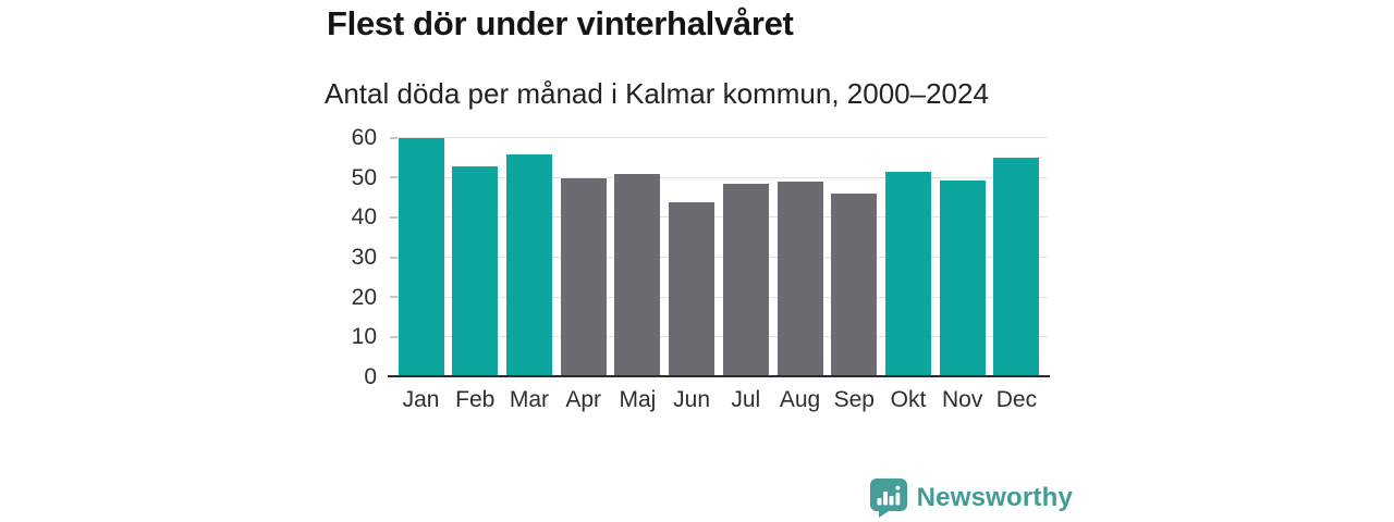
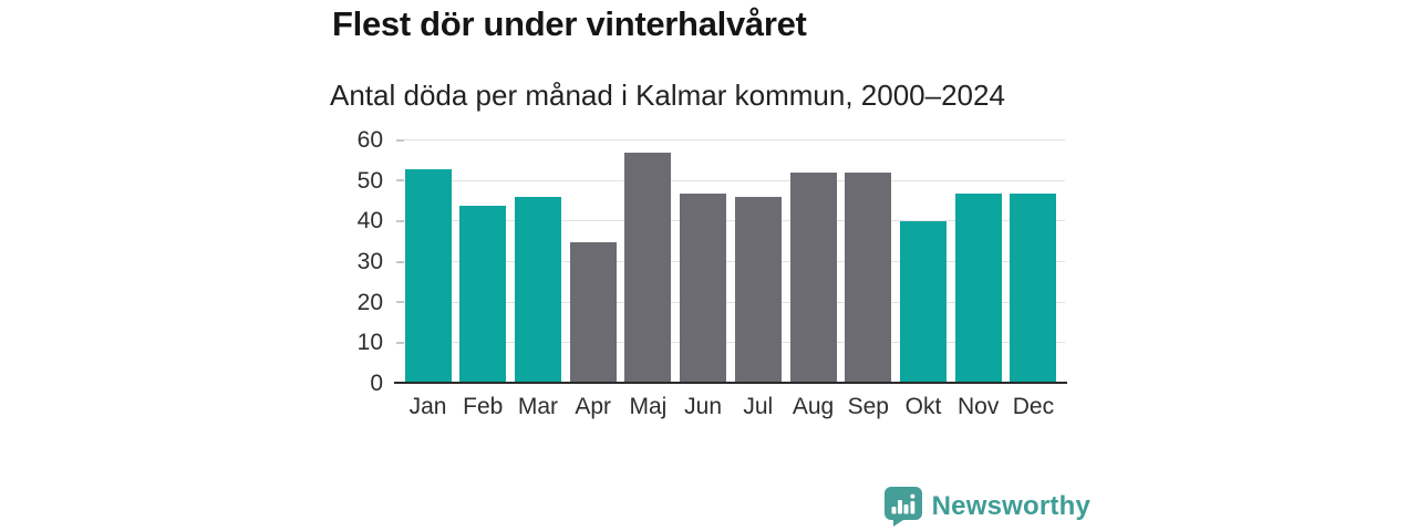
Jan: 60 -> 53
Feb: 53 -> 44
Mar: 56 -> 46
Apr: 50 -> 35
Maj: 51 -> 57
Jun: 44 -> 47
Jul: 48 -> 46
Aug: 49 -> 52
Sep: 46 -> 52
Okt: 52 -> 40
Nov: 50 -> 47
Dec: 55 -> 47
